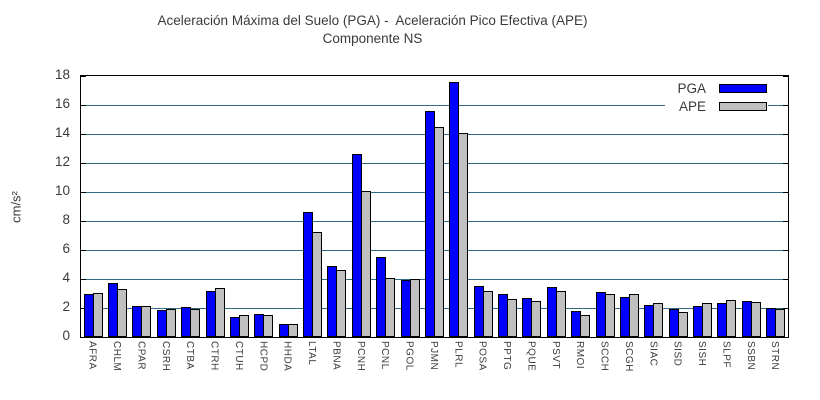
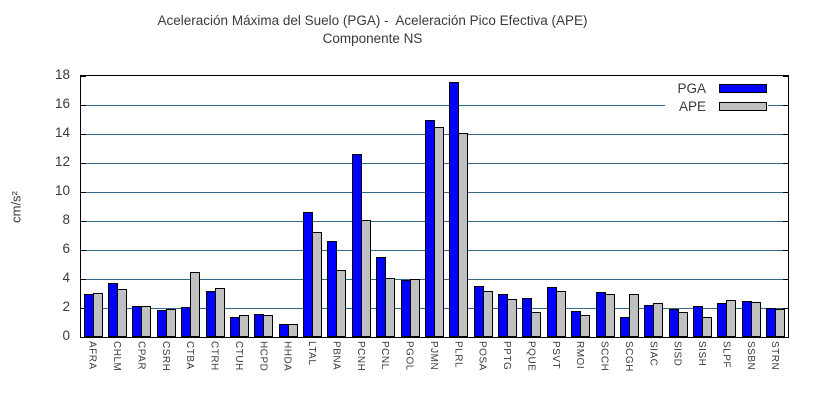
APE/CTBA: 1.9 -> 4.5
PGA/PBNA: 4.9 -> 6.6
APE/PCNH: 10.1 -> 8.1
PGA/PJMN: 15.6 -> 15.0
APE/PQUE: 2.5 -> 1.7
PGA/SCGH: 2.8 -> 1.4
APE/SISH: 2.4 -> 1.4
